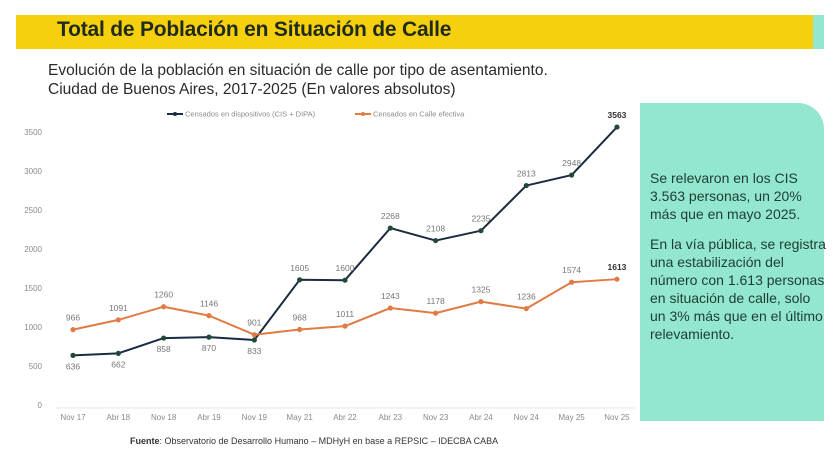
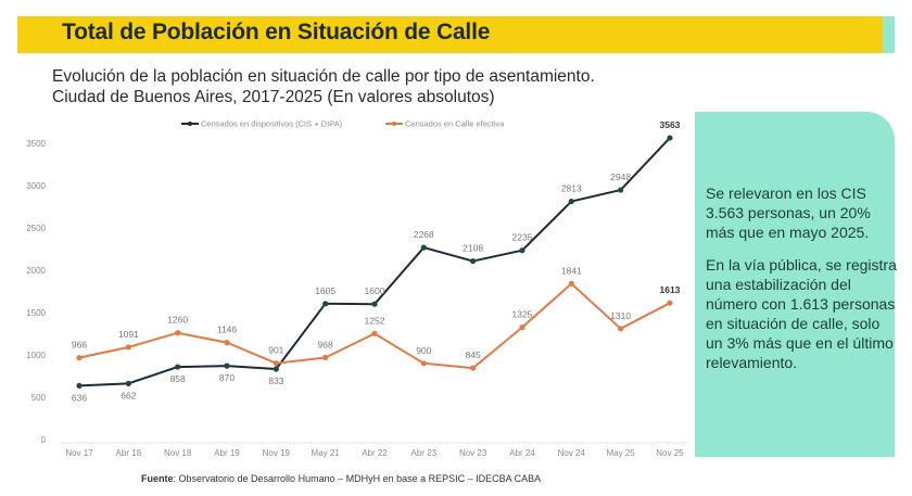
Censados en Calle efectiva/Abr 22: 1011 -> 1252
Censados en Calle efectiva/Abr 23: 1243 -> 900
Censados en Calle efectiva/Nov 23: 1178 -> 845
Censados en Calle efectiva/Nov 24: 1236 -> 1841
Censados en Calle efectiva/May 25: 1574 -> 1310
